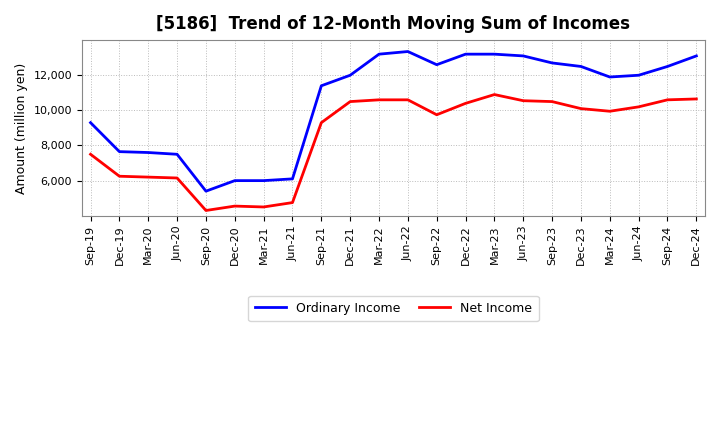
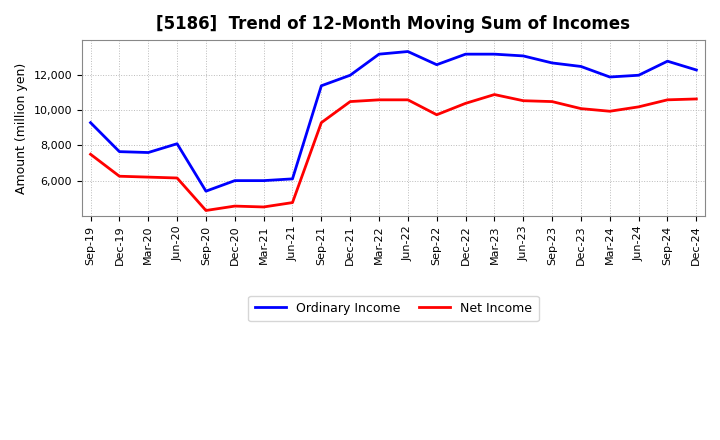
Ordinary Income/Jun-20: 7,500 -> 8,100
Ordinary Income/Sep-24: 12,500 -> 12,800
Ordinary Income/Dec-24: 13,100 -> 12,300
